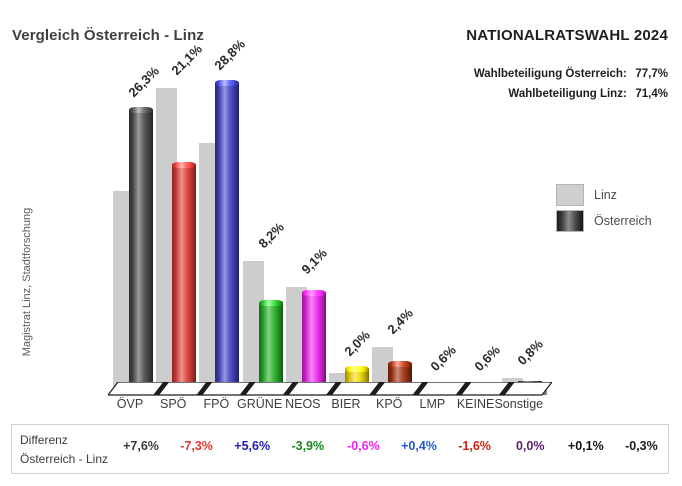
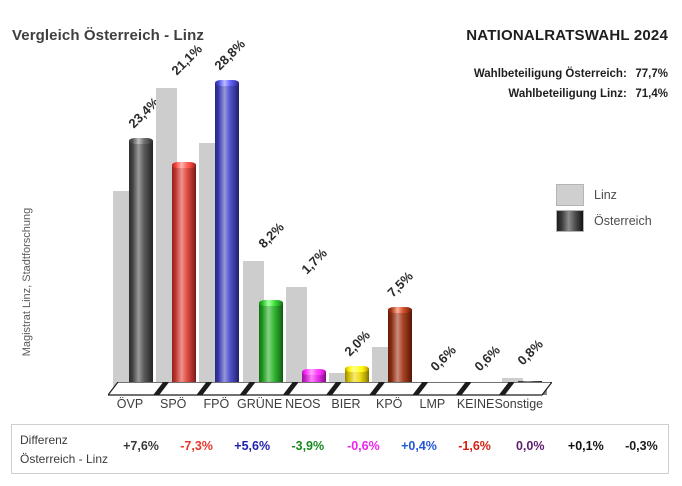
Österreich/ÖVP: 26,3% -> 23,4%
Österreich/NEOS: 9,1% -> 1,7%
Österreich/KPÖ: 2,4% -> 7,5%
